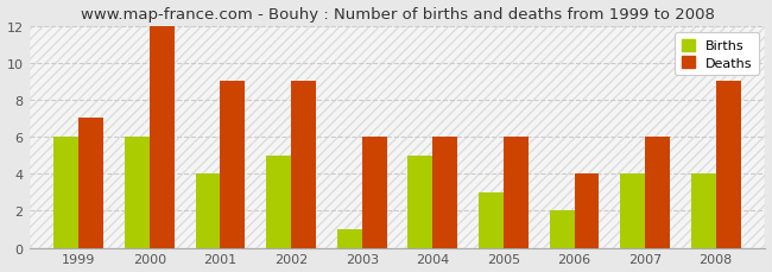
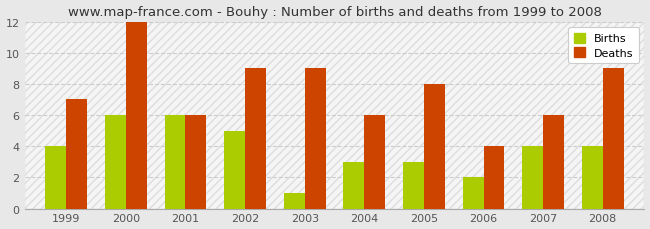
Births/1999: 6 -> 4
Births/2001: 4 -> 6
Deaths/2001: 9 -> 6
Deaths/2003: 6 -> 9
Births/2004: 5 -> 3
Deaths/2005: 6 -> 8
